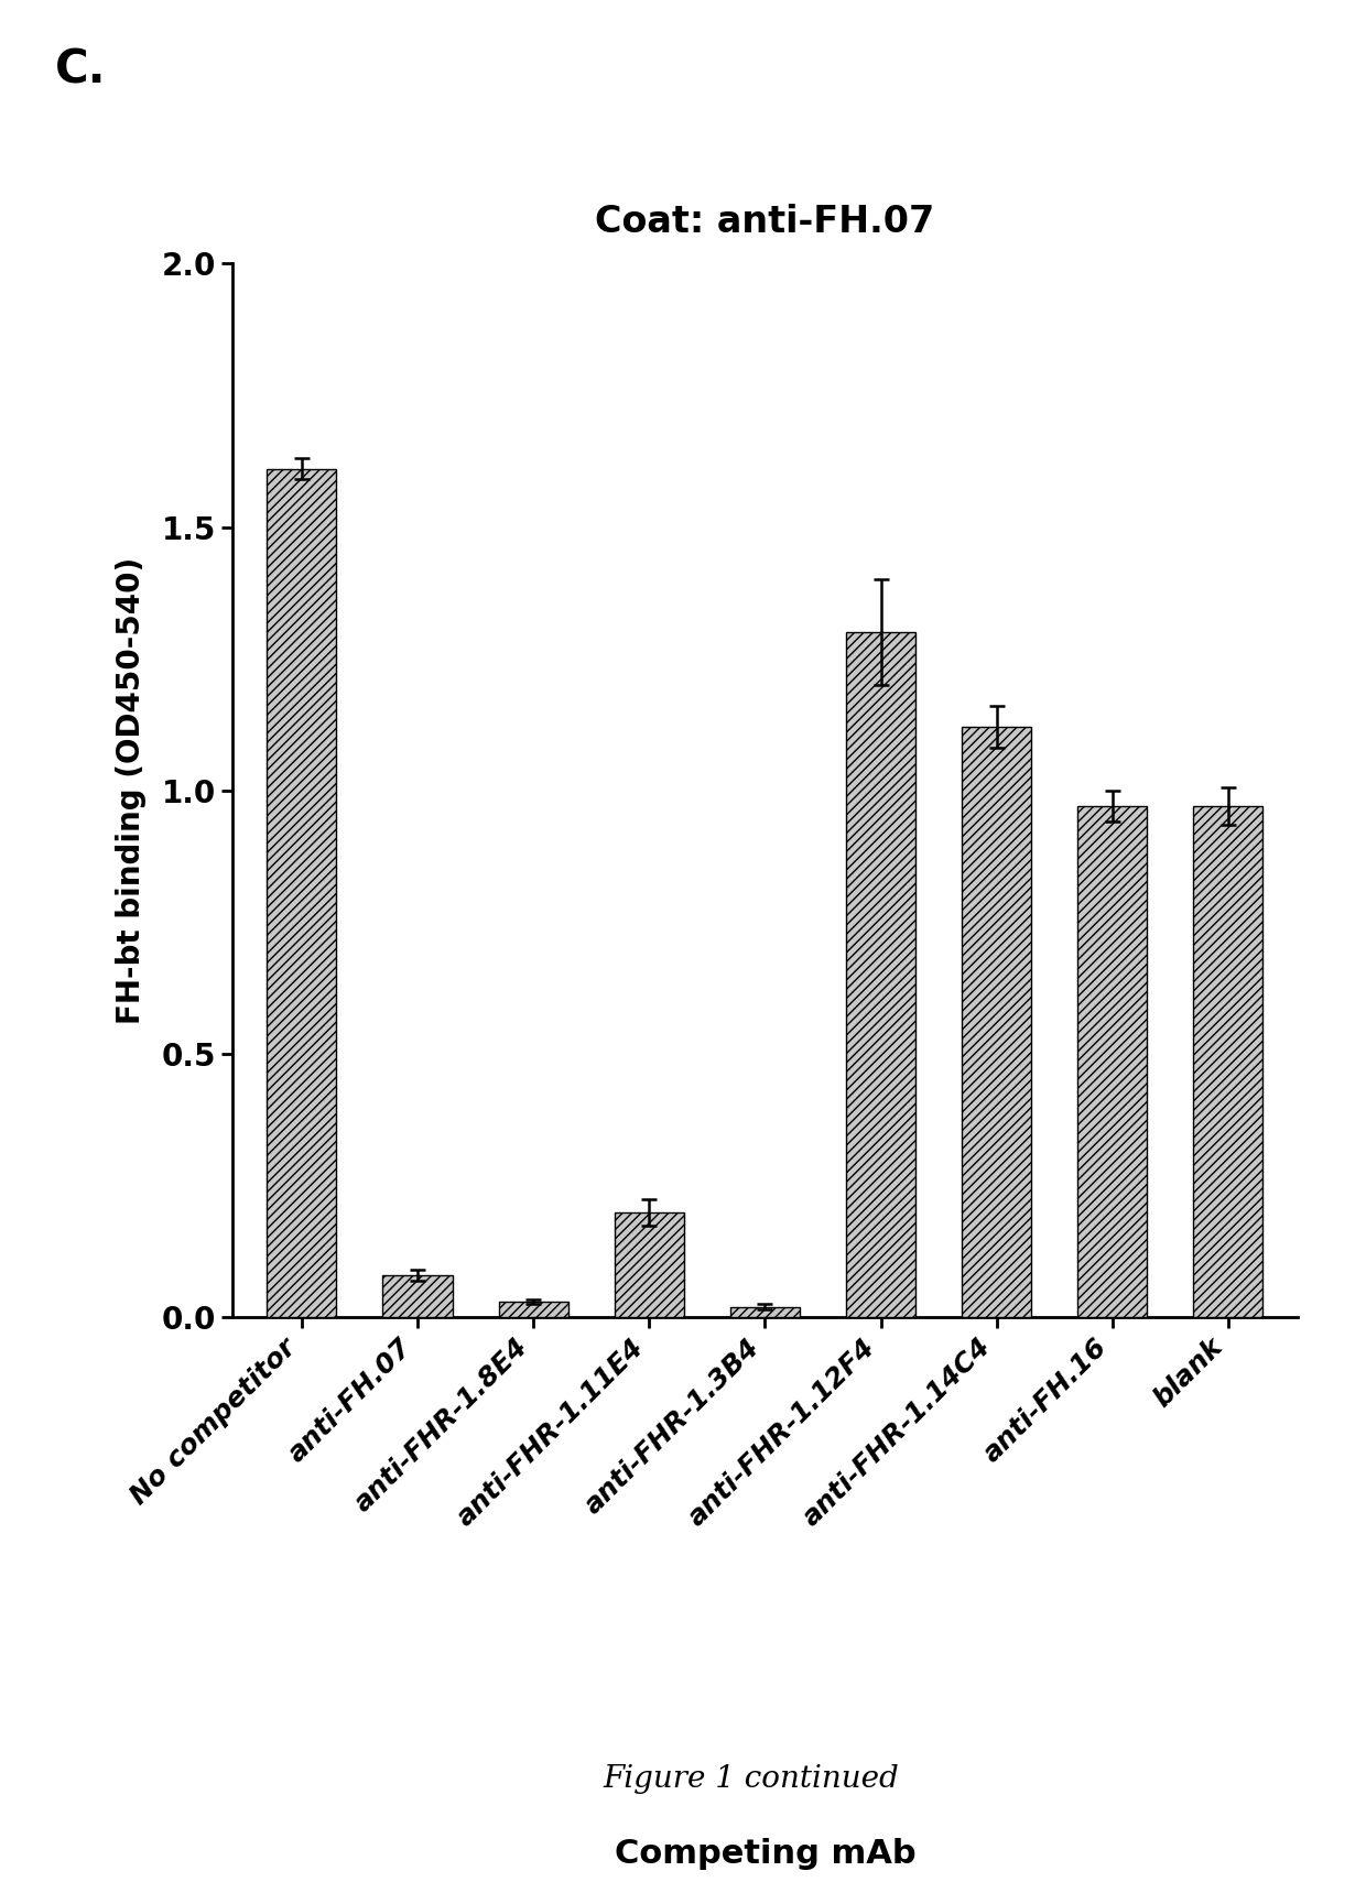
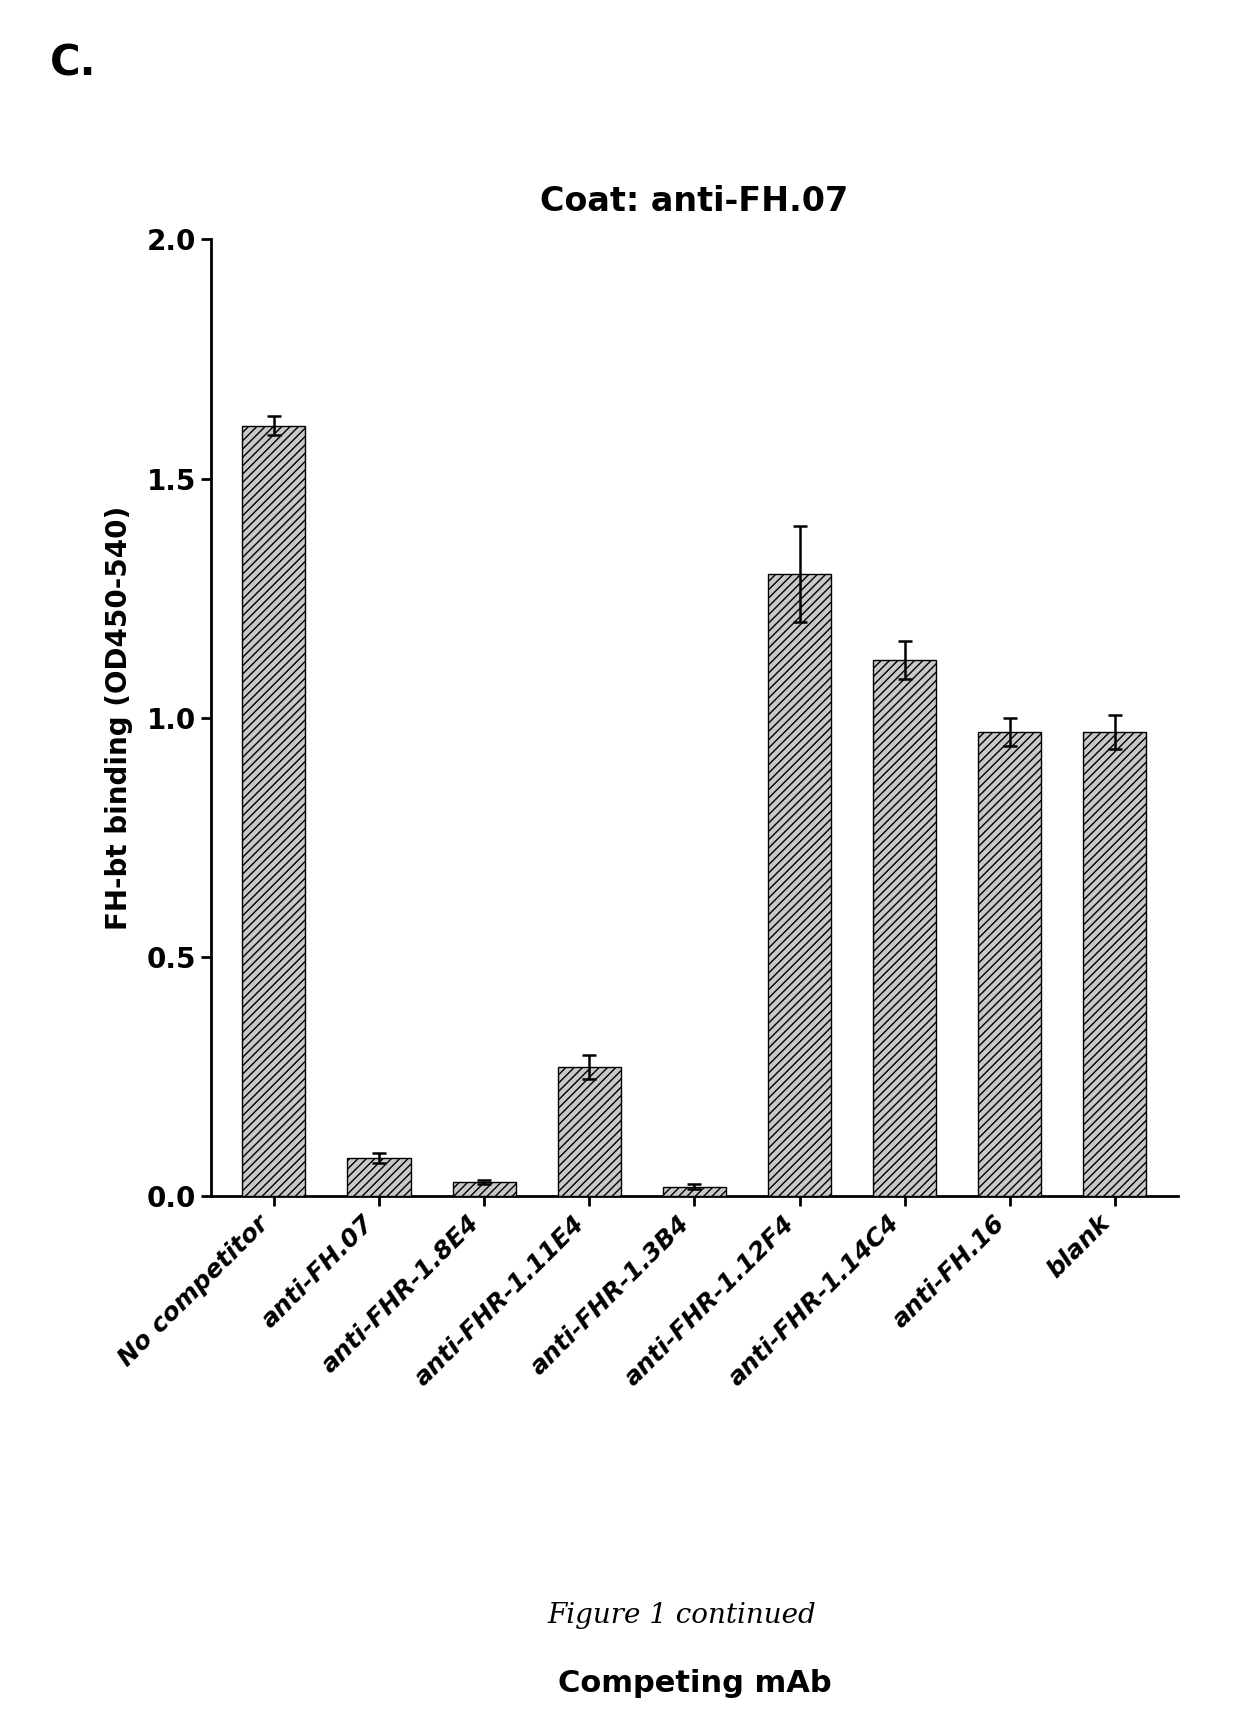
anti-FHR-1.11E4: 0.20 -> 0.27
